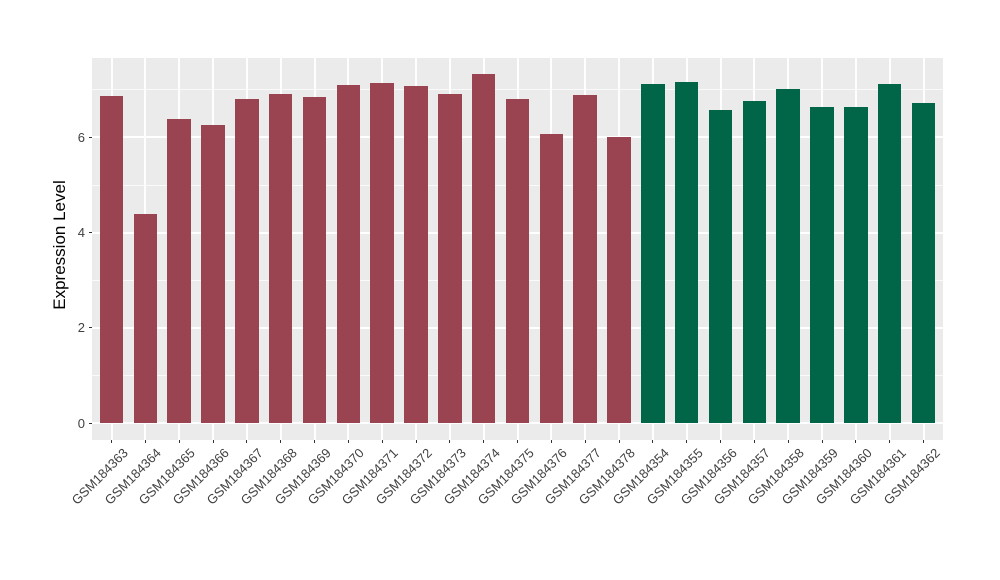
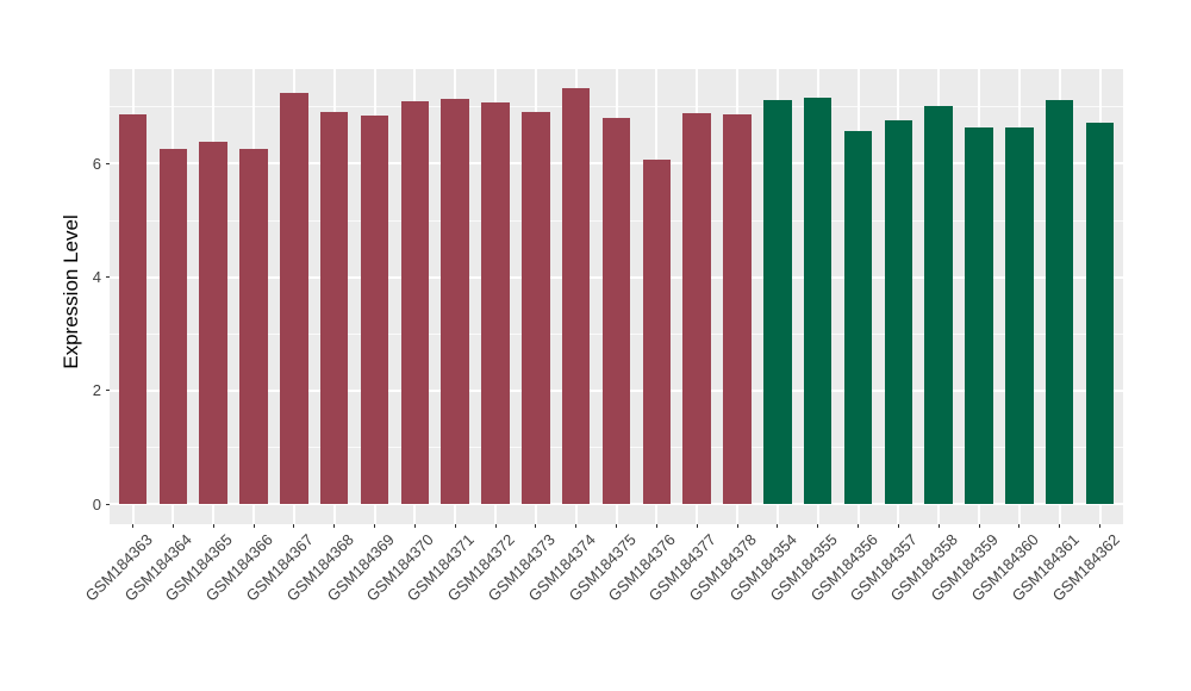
GSM184364: 4.4 -> 6.3
GSM184367: 6.8 -> 7.2
GSM184378: 6.0 -> 6.9
